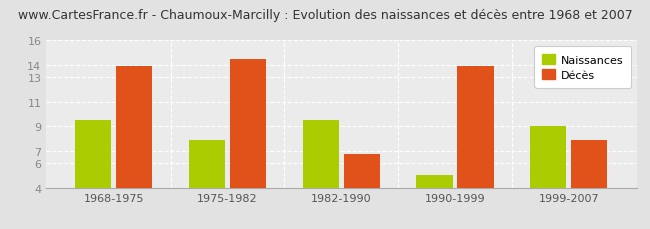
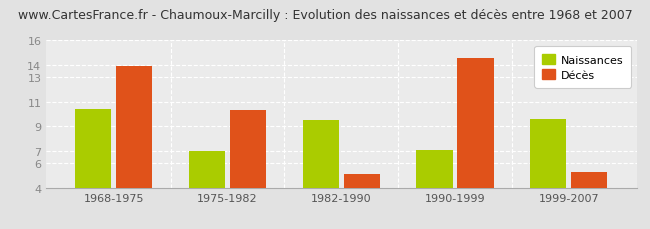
Naissances/1968-1975: 9.5 -> 10.4
Naissances/1975-1982: 7.9 -> 7.0
Décès/1975-1982: 14.5 -> 10.3
Décès/1982-1990: 6.8 -> 5.1
Naissances/1990-1999: 5.0 -> 7.1
Décès/1990-1999: 13.9 -> 14.6
Naissances/1999-2007: 9.0 -> 9.6
Décès/1999-2007: 7.9 -> 5.3
